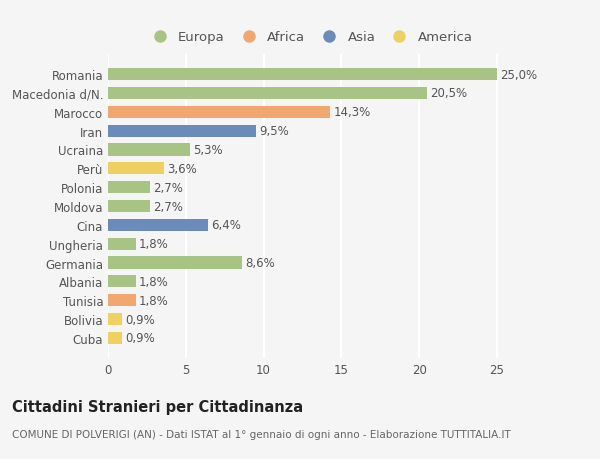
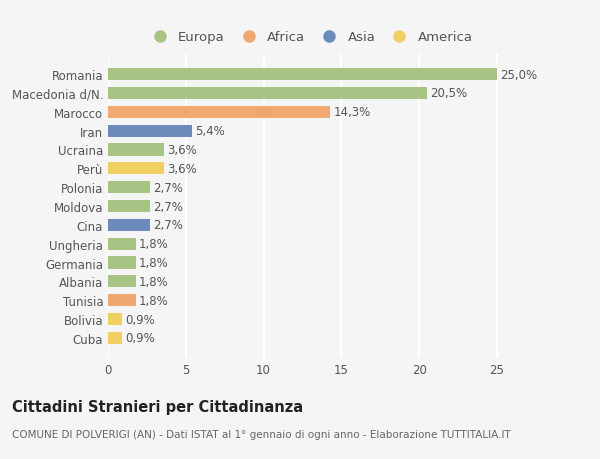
Iran: 9,5% -> 5,4%
Ucraina: 5,3% -> 3,6%
Cina: 6,4% -> 2,7%
Germania: 8,6% -> 1,8%
